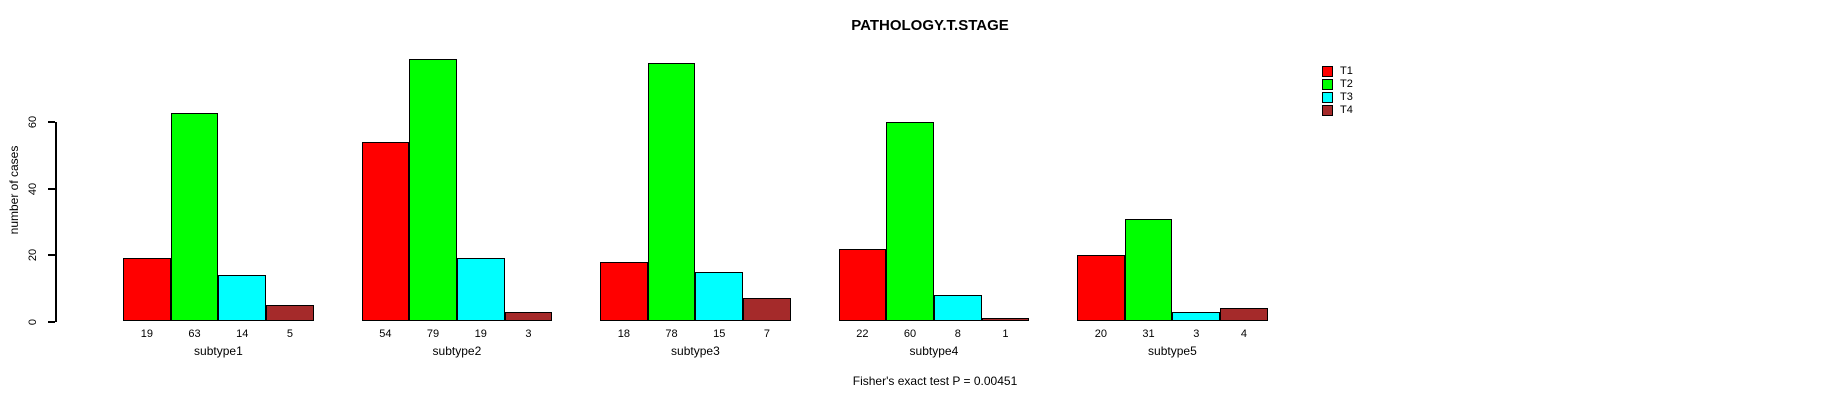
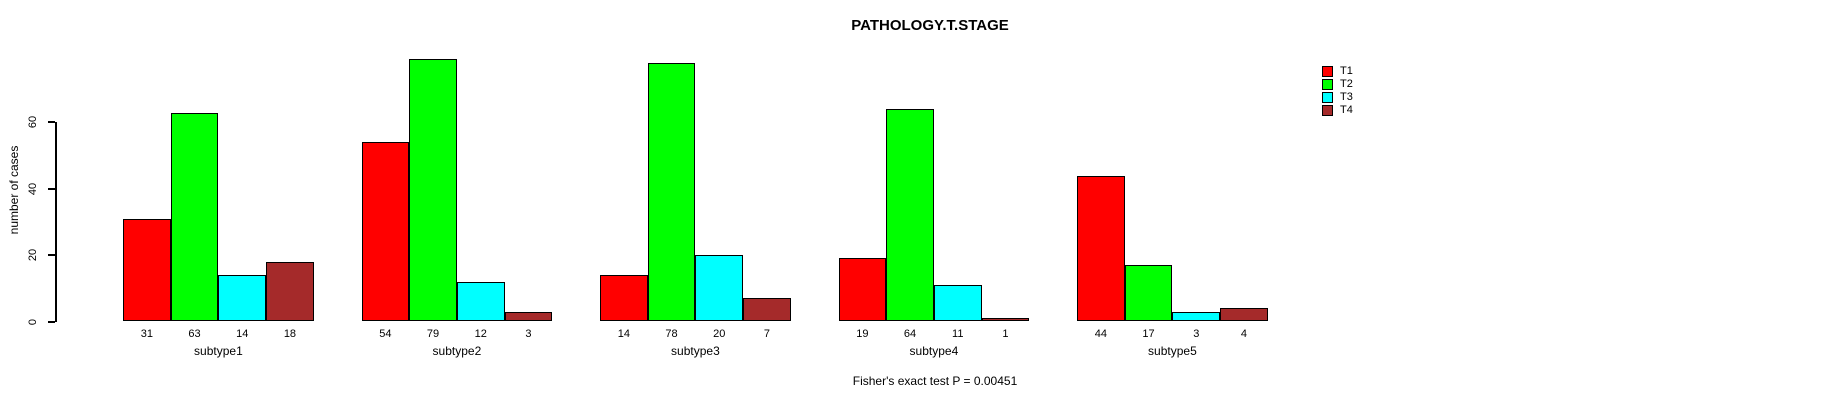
T1/subtype1: 19 -> 31
T4/subtype1: 5 -> 18
T3/subtype2: 19 -> 12
T1/subtype3: 18 -> 14
T3/subtype3: 15 -> 20
T1/subtype4: 22 -> 19
T2/subtype4: 60 -> 64
T3/subtype4: 8 -> 11
T1/subtype5: 20 -> 44
T2/subtype5: 31 -> 17
